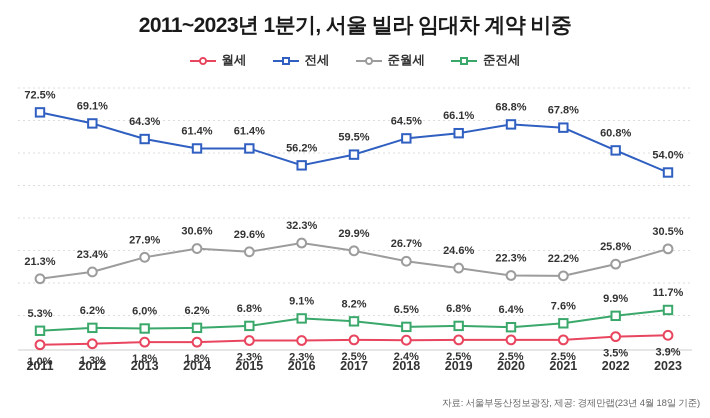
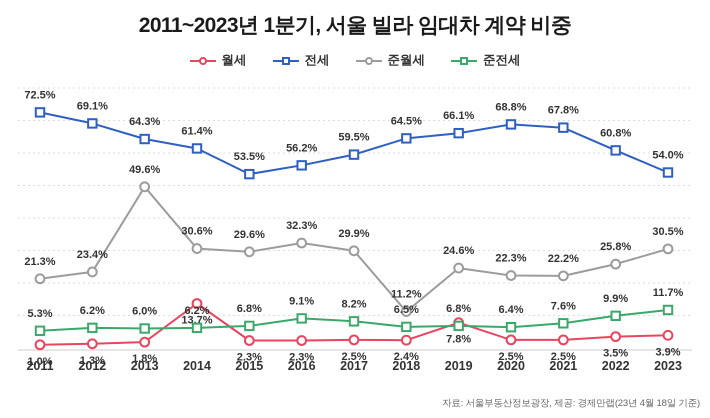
준월세/2013: 27.9% -> 49.6%
월세/2014: 1.8% -> 13.7%
전세/2015: 61.4% -> 53.5%
준월세/2018: 26.7% -> 11.2%
월세/2019: 2.5% -> 7.8%
